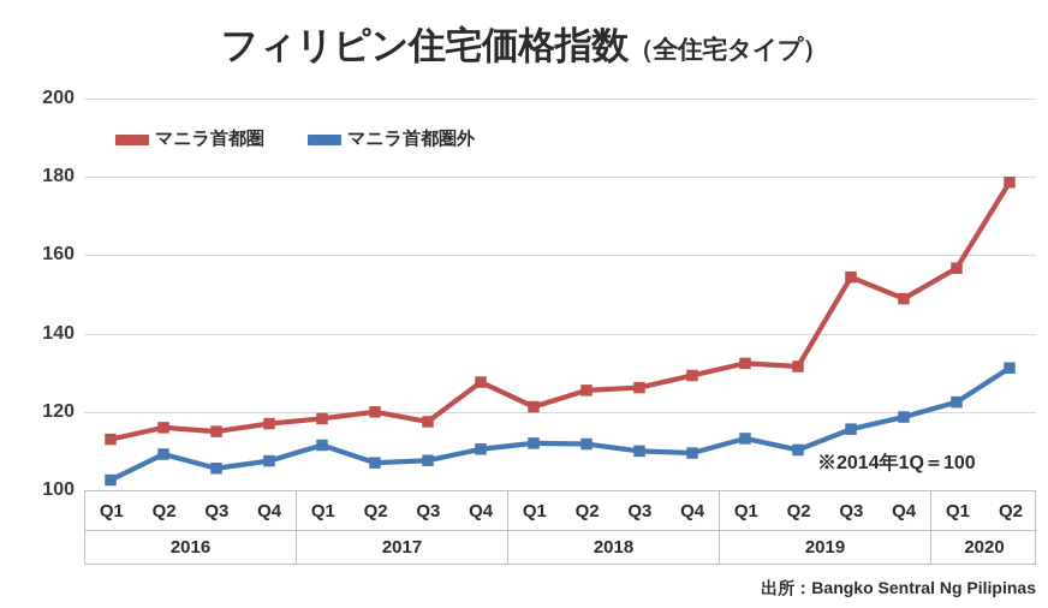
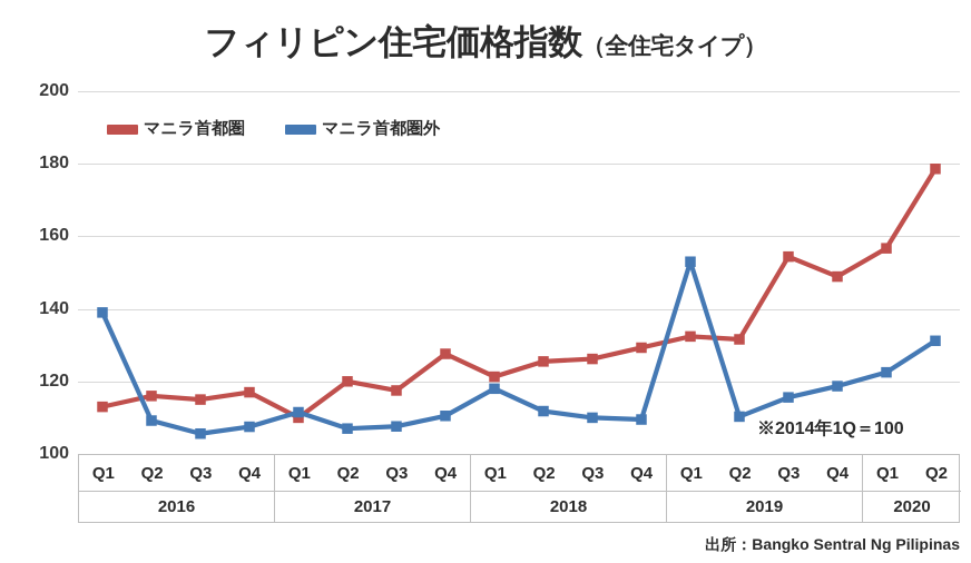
マニラ首都圏外/2016 Q1: 103 -> 139
マニラ首都圏/2017 Q1: 118 -> 110
マニラ首都圏外/2018 Q1: 112 -> 118
マニラ首都圏外/2019 Q1: 113 -> 153
